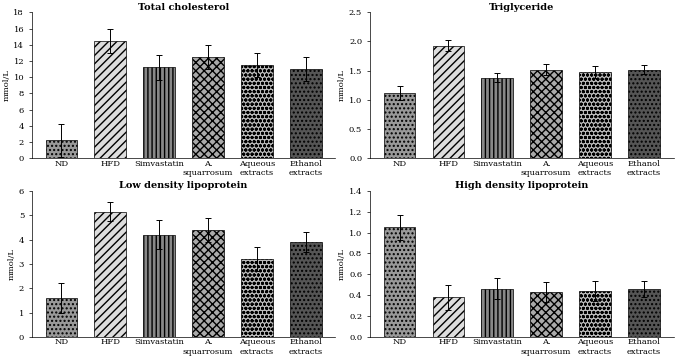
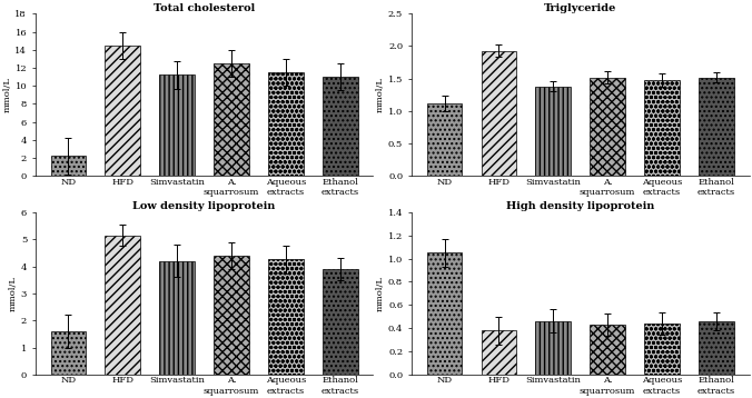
Low density lipoprotein/Aqueous extracts: 3.20 -> 4.25
